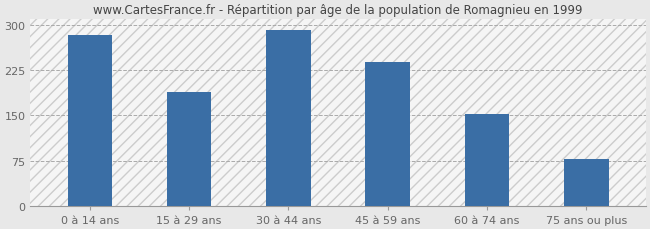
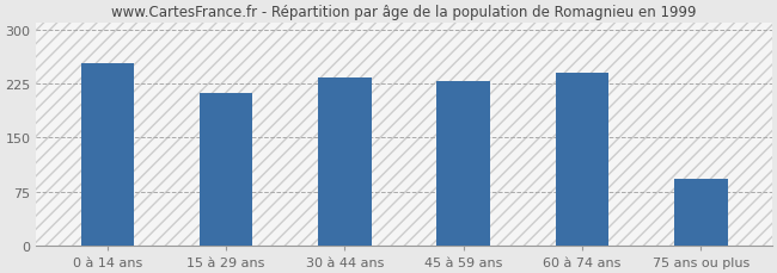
0 à 14 ans: 283 -> 254
15 à 29 ans: 188 -> 212
30 à 44 ans: 291 -> 234
45 à 59 ans: 238 -> 228
60 à 74 ans: 152 -> 240
75 ans ou plus: 77 -> 92
